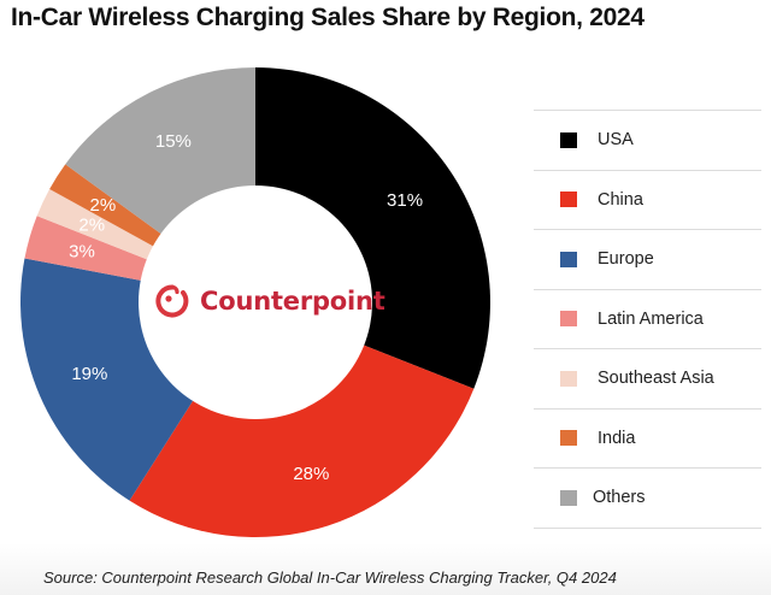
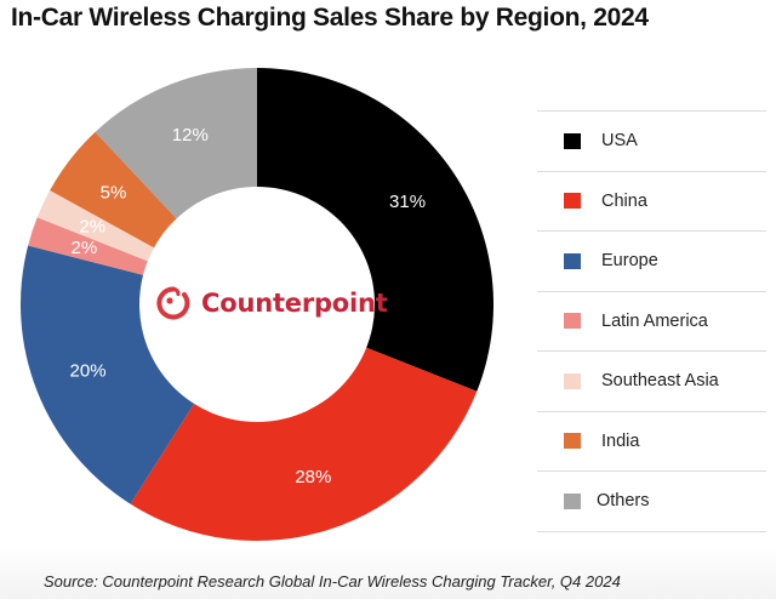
Europe: 19% -> 20%
Latin America: 3% -> 2%
India: 2% -> 5%
Others: 15% -> 12%
